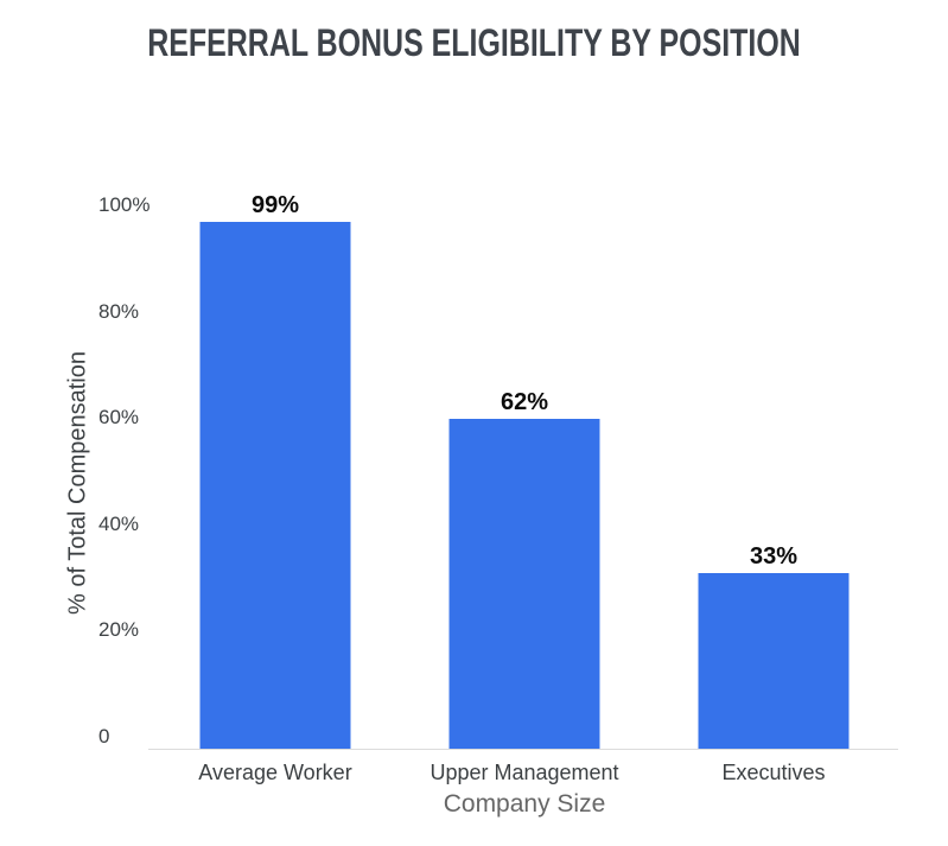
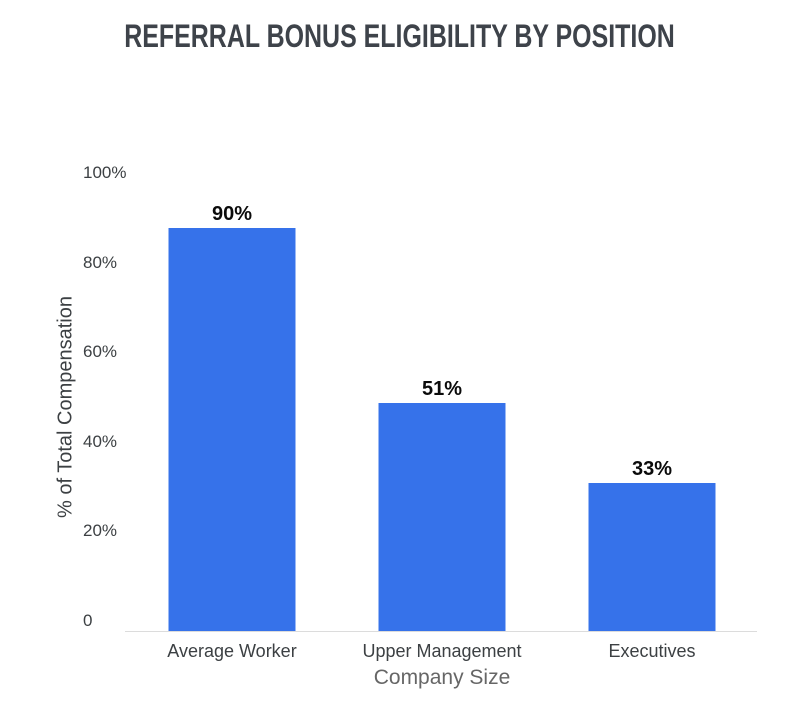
Average Worker: 99% -> 90%
Upper Management: 62% -> 51%
